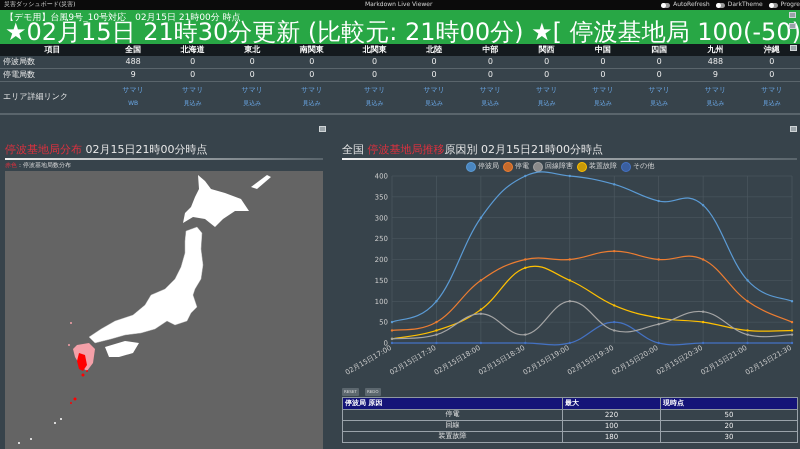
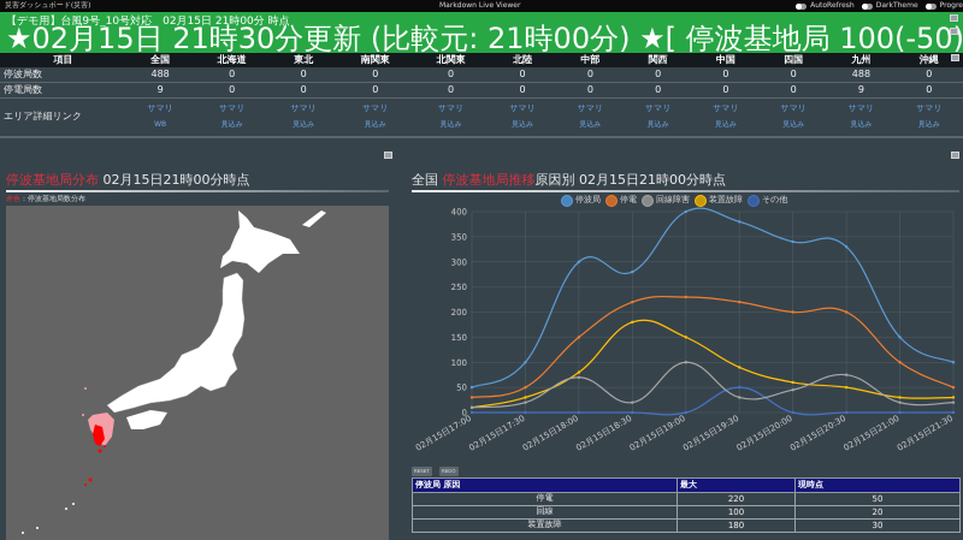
停波局/02月15日18:30: 400 -> 280
停電/02月15日18:30: 200 -> 220
停電/02月15日19:00: 200 -> 230
